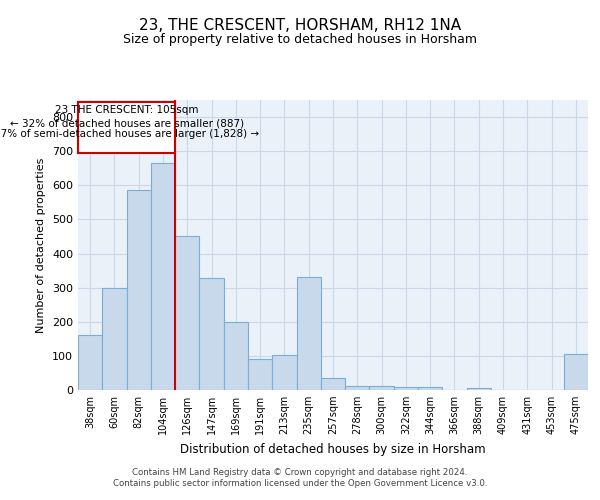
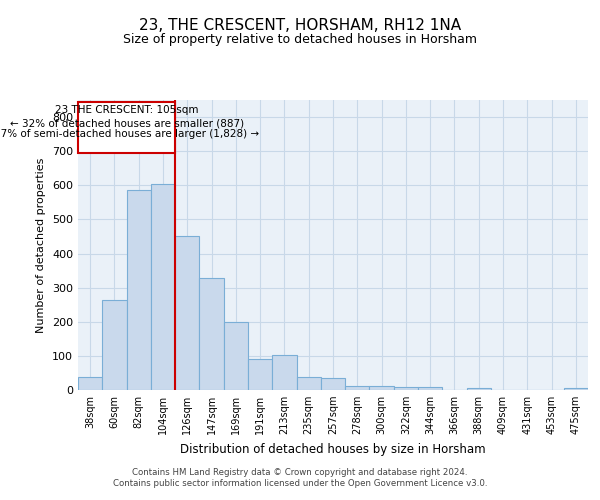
38sqm: 160 -> 38
60sqm: 300 -> 265
104sqm: 665 -> 605
235sqm: 330 -> 38
475sqm: 105 -> 5
